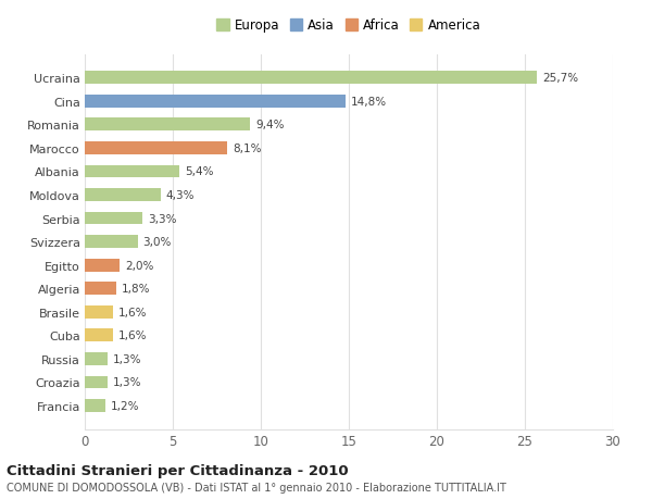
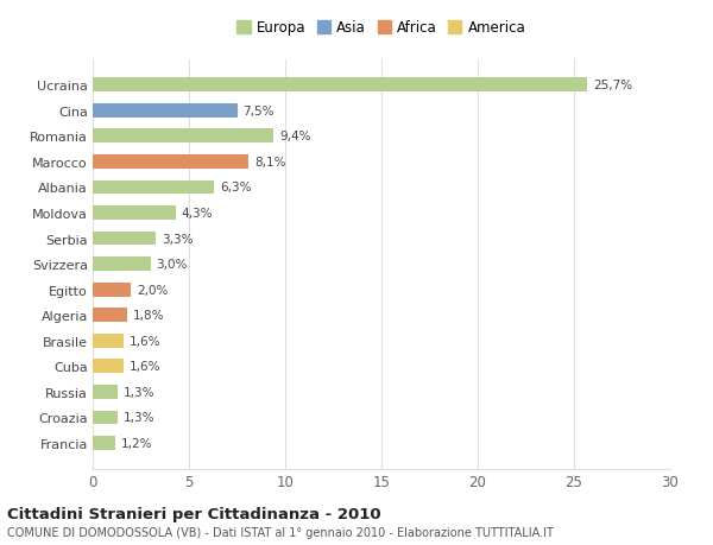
Cina: 14,8% -> 7,5%
Albania: 5,4% -> 6,3%
